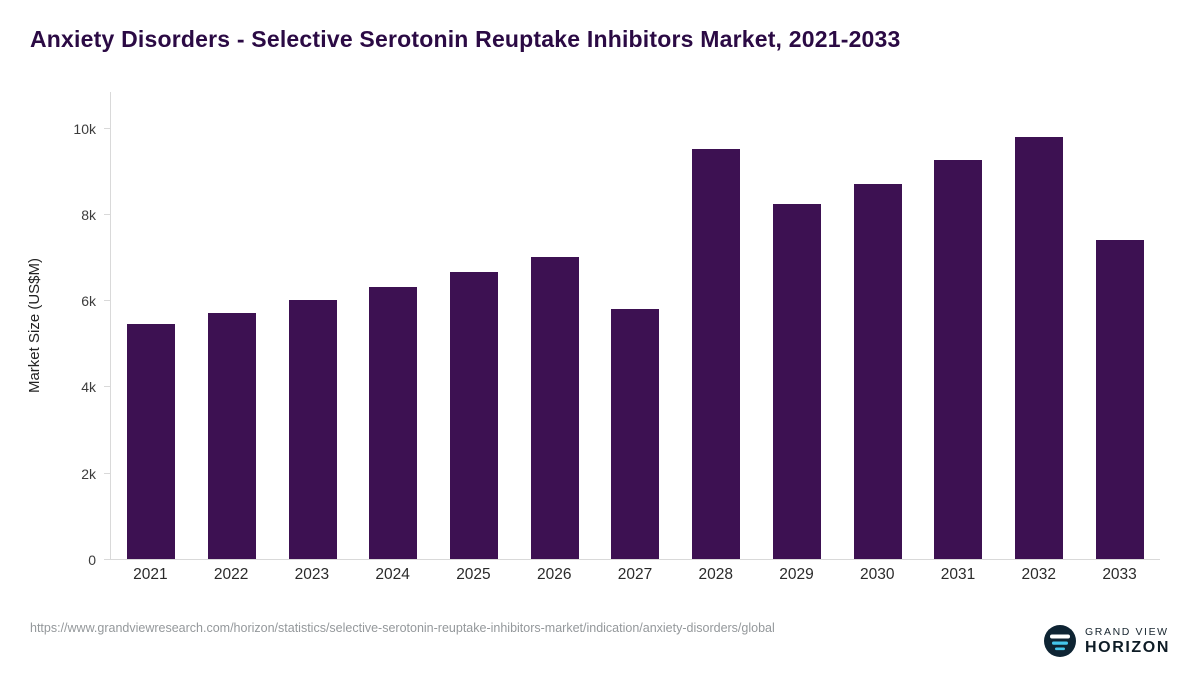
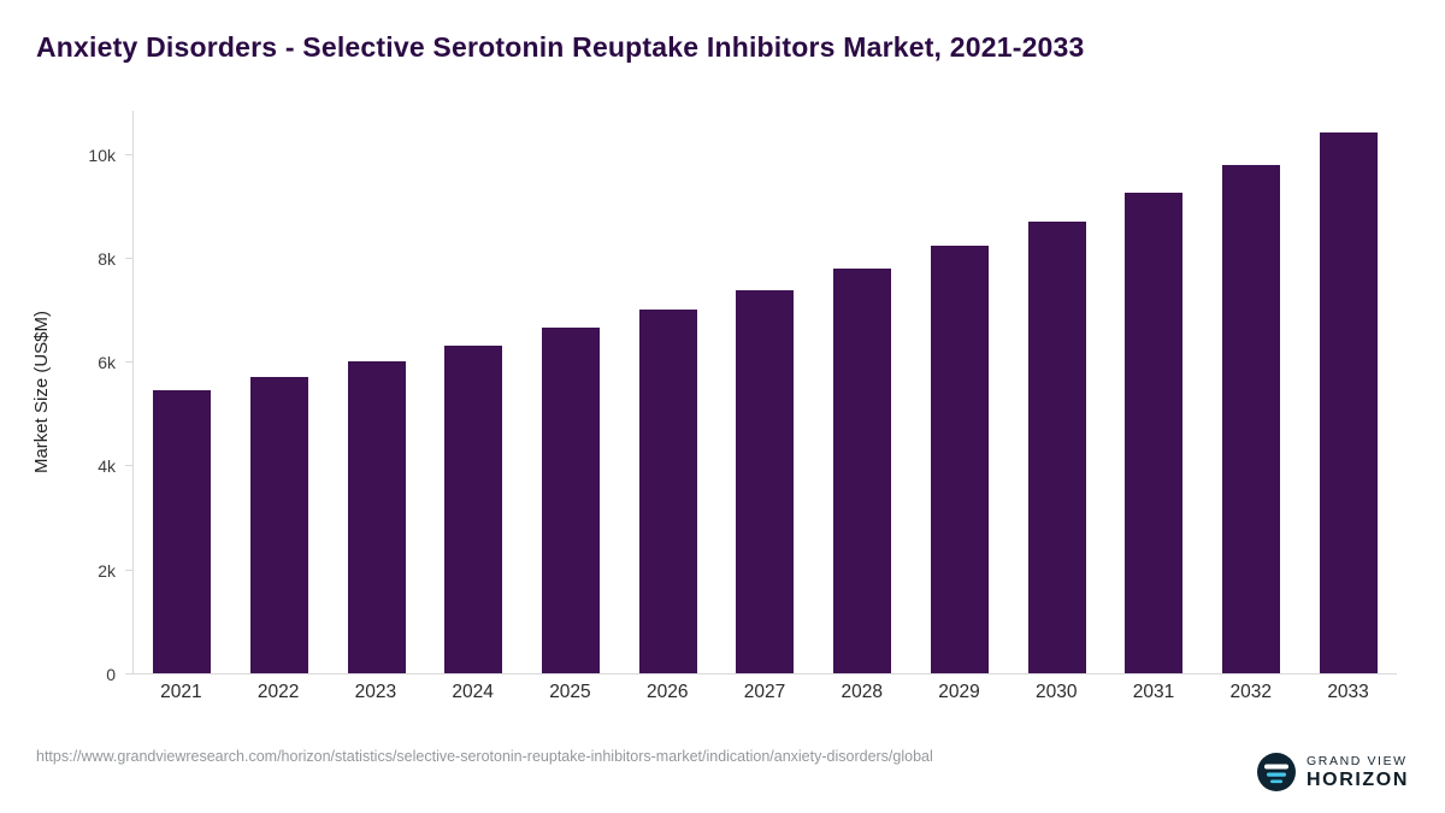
2027: 5.8k -> 7.4k
2028: 9.5k -> 7.8k
2033: 7.4k -> 10.4k
